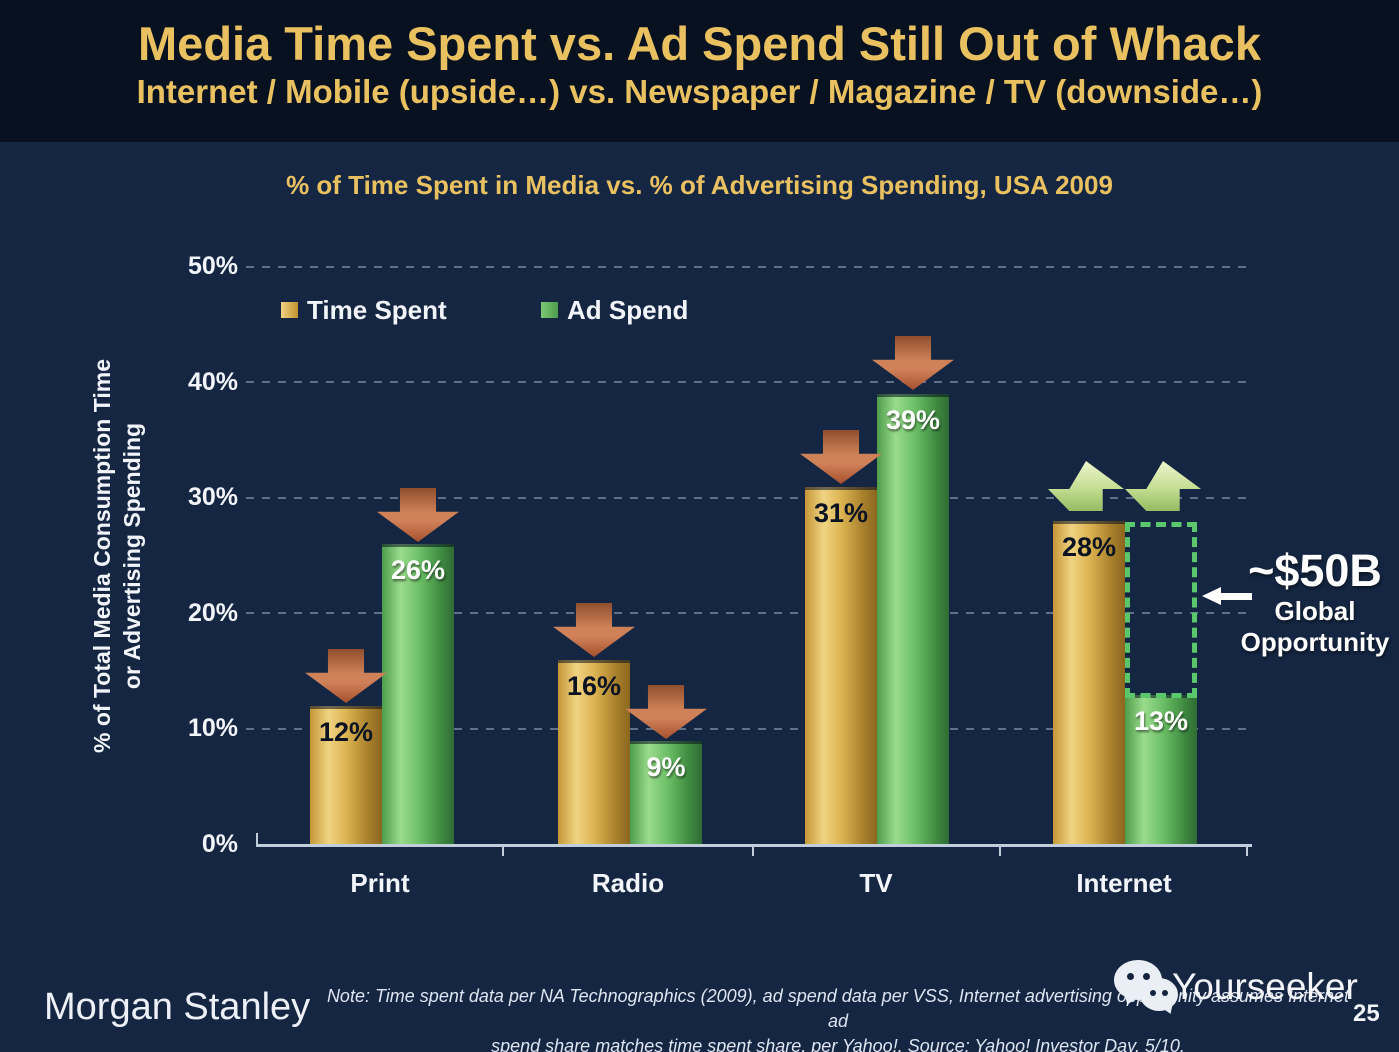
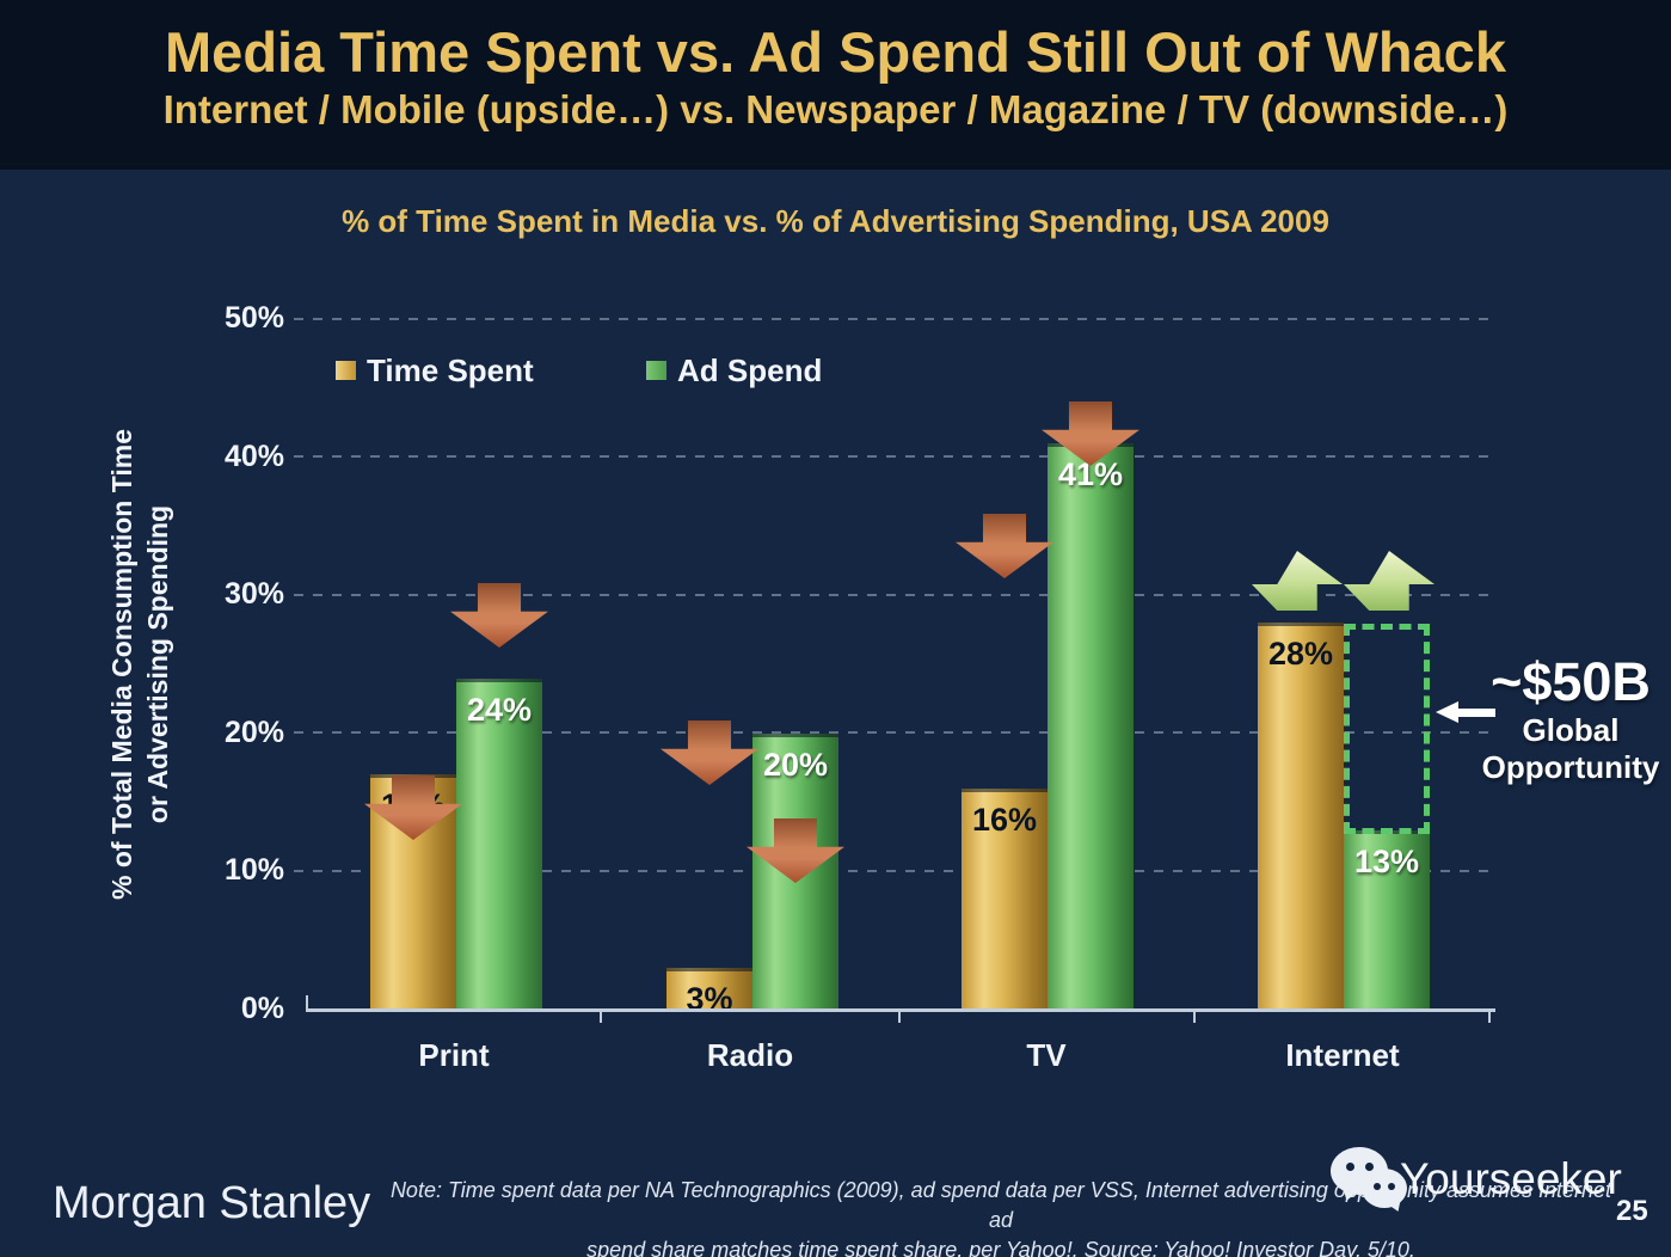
Time Spent/Print: 12% -> 17%
Ad Spend/Print: 26% -> 24%
Time Spent/Radio: 16% -> 3%
Ad Spend/Radio: 9% -> 20%
Time Spent/TV: 31% -> 16%
Ad Spend/TV: 39% -> 41%
